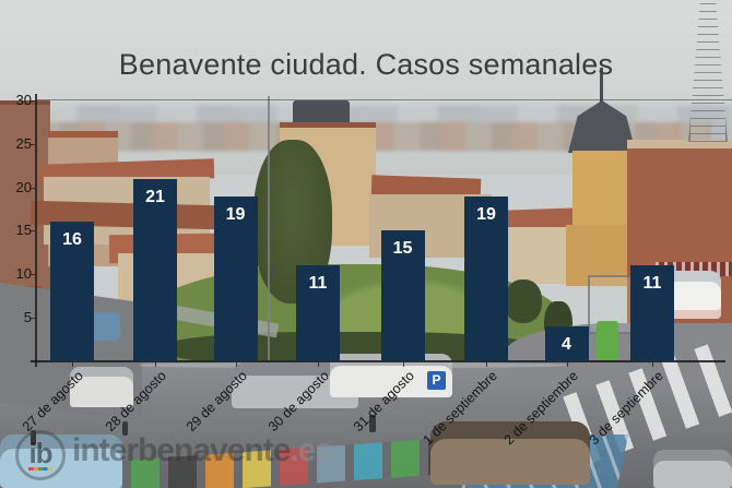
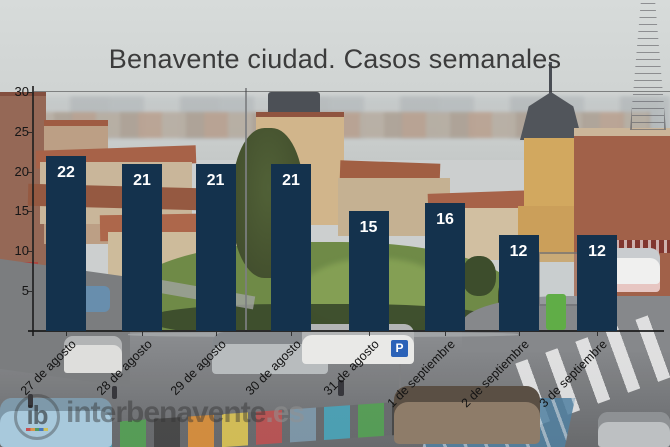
27 de agosto: 16 -> 22
29 de agosto: 19 -> 21
30 de agosto: 11 -> 21
1 de septiembre: 19 -> 16
2 de septiembre: 4 -> 12
3 de septiembre: 11 -> 12
